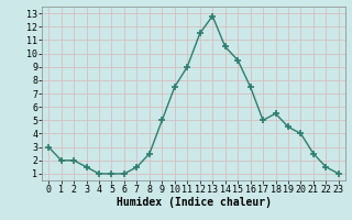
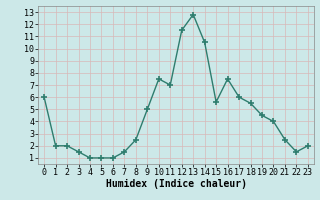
0: 3.0 -> 6.0
11: 9.0 -> 7.0
15: 9.5 -> 5.6
17: 5.0 -> 6.0
23: 1.0 -> 2.0
